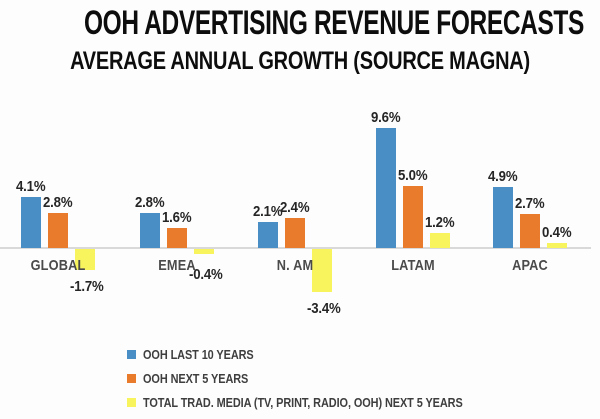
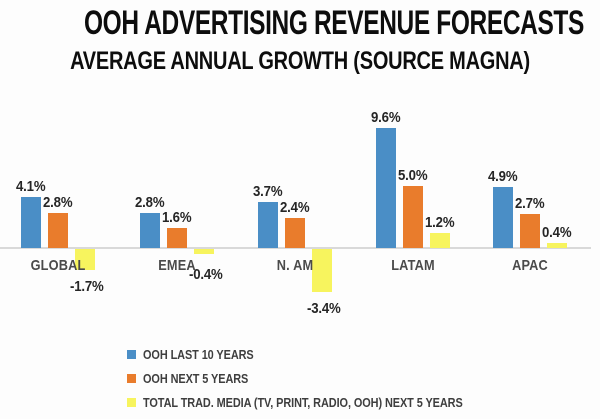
OOH LAST 10 YEARS/N. AM: 2.1% -> 3.7%
